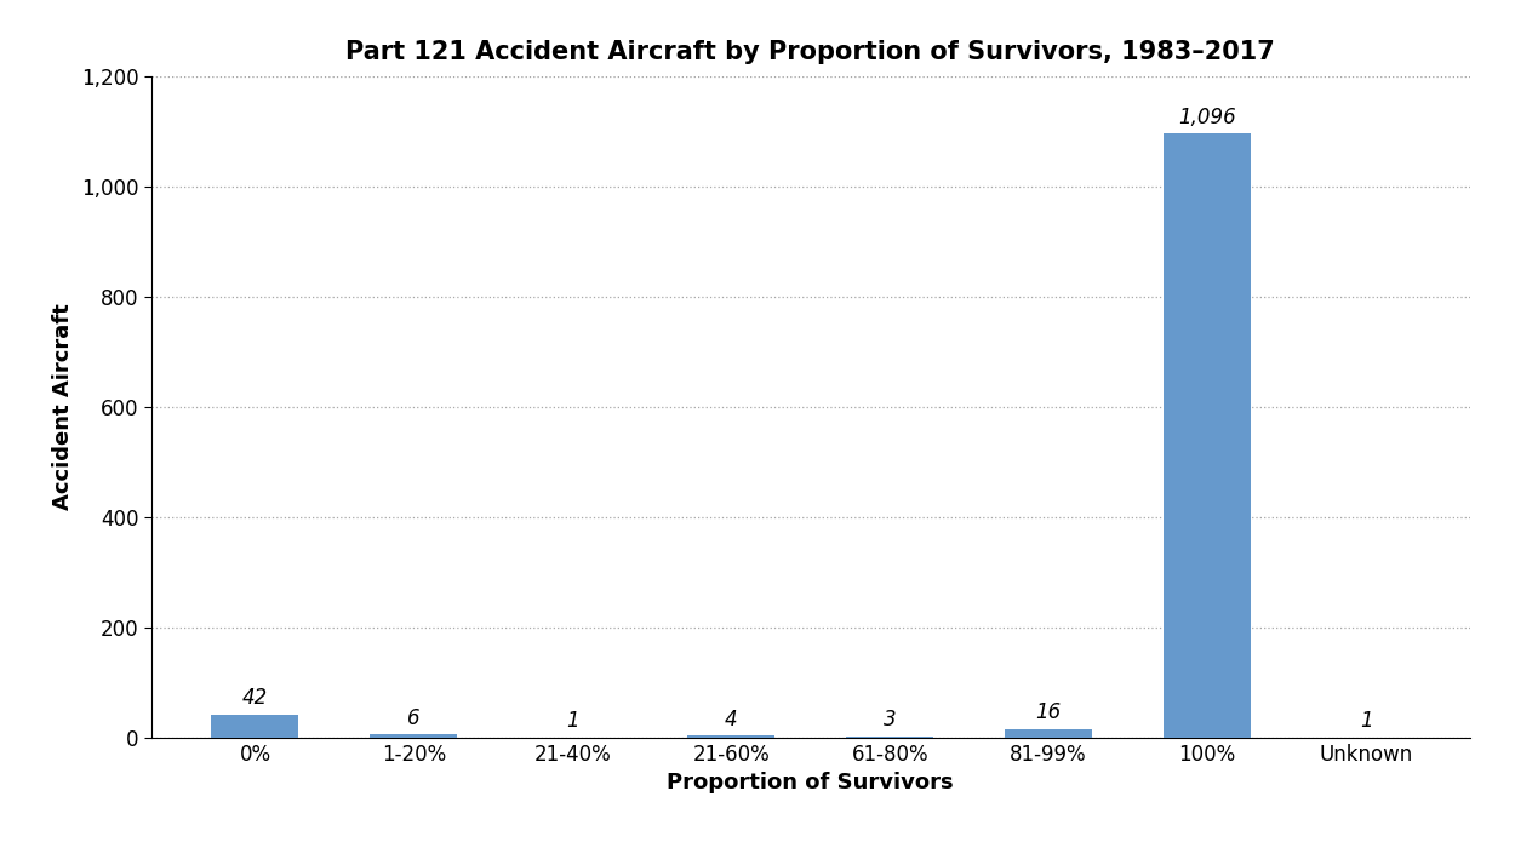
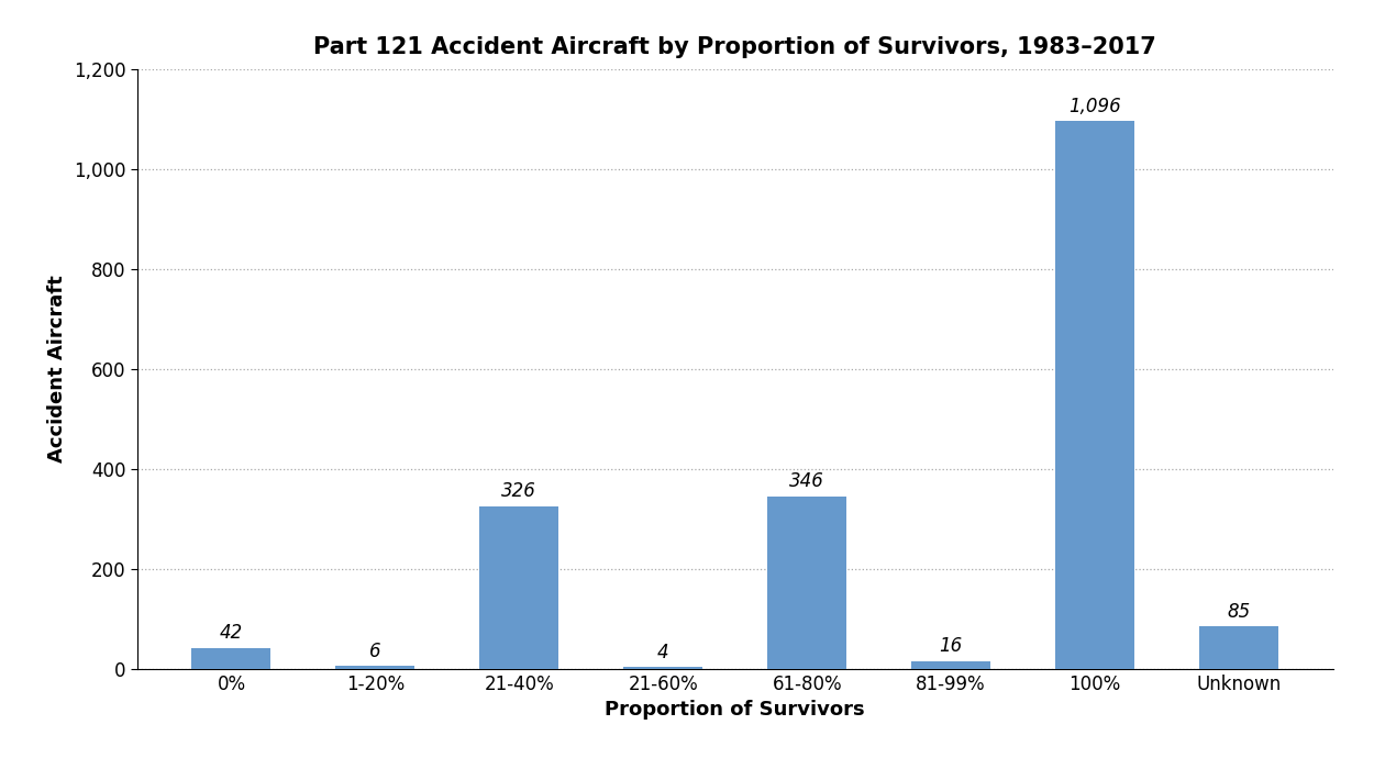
21-40%: 1 -> 326
61-80%: 3 -> 346
Unknown: 1 -> 85
